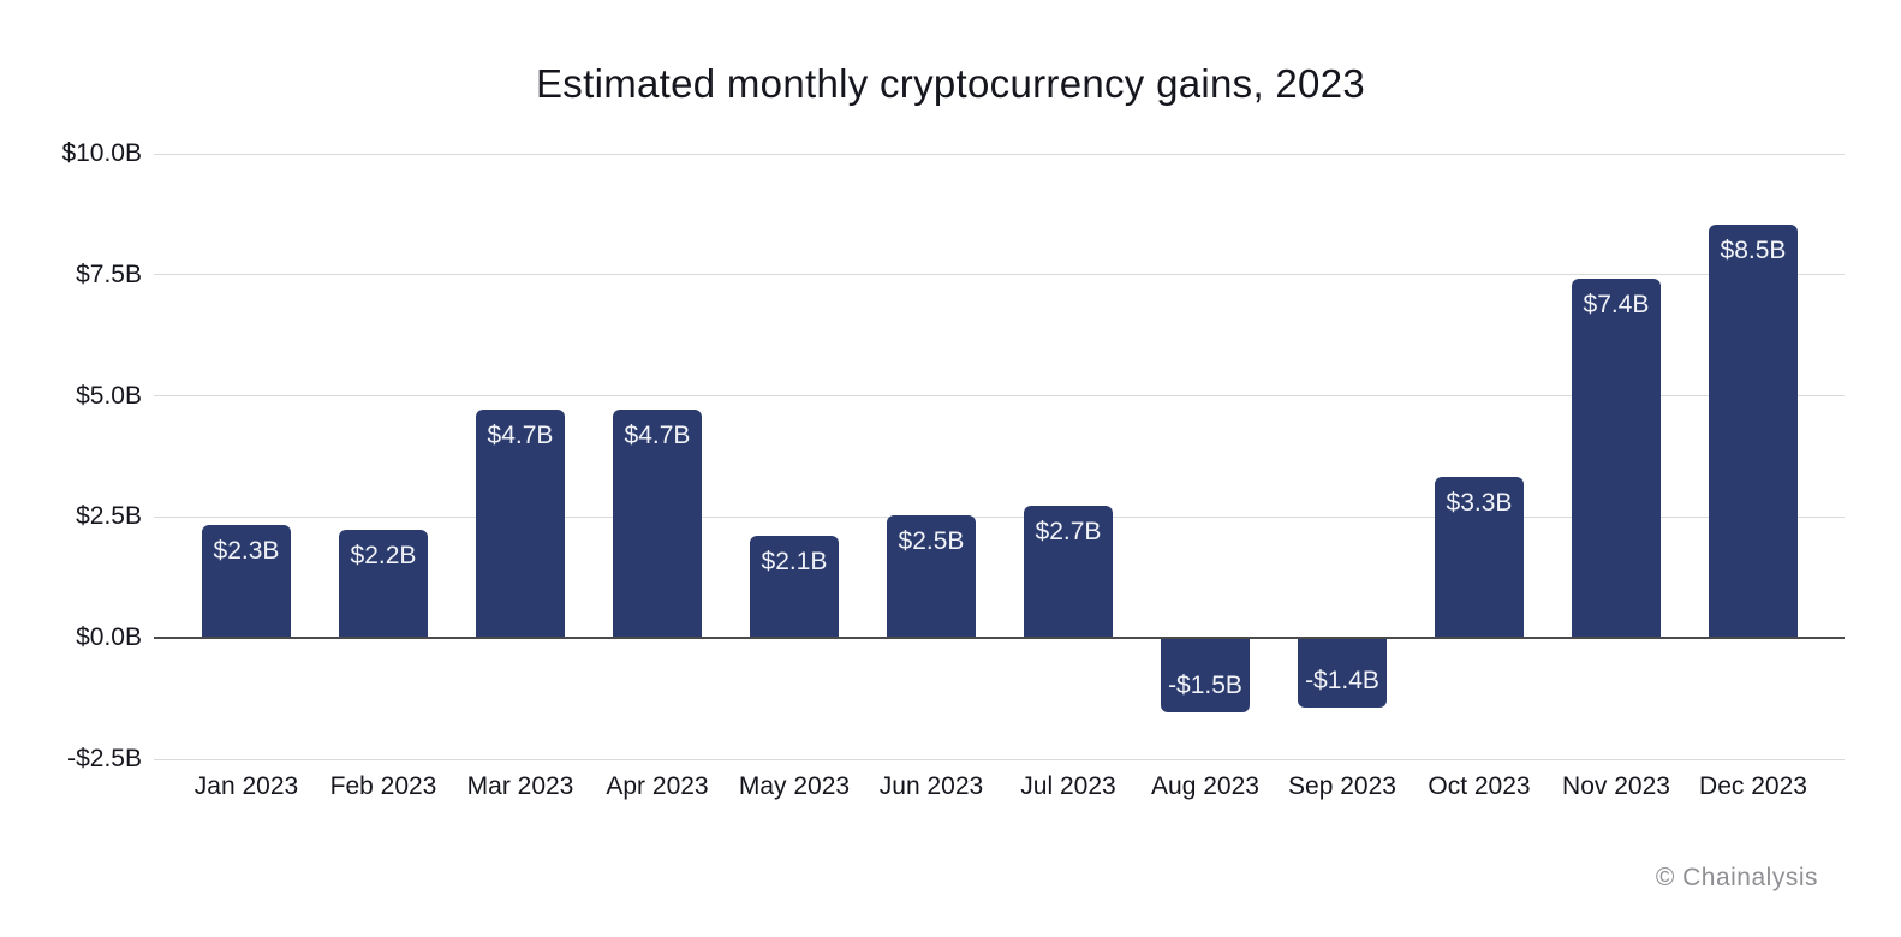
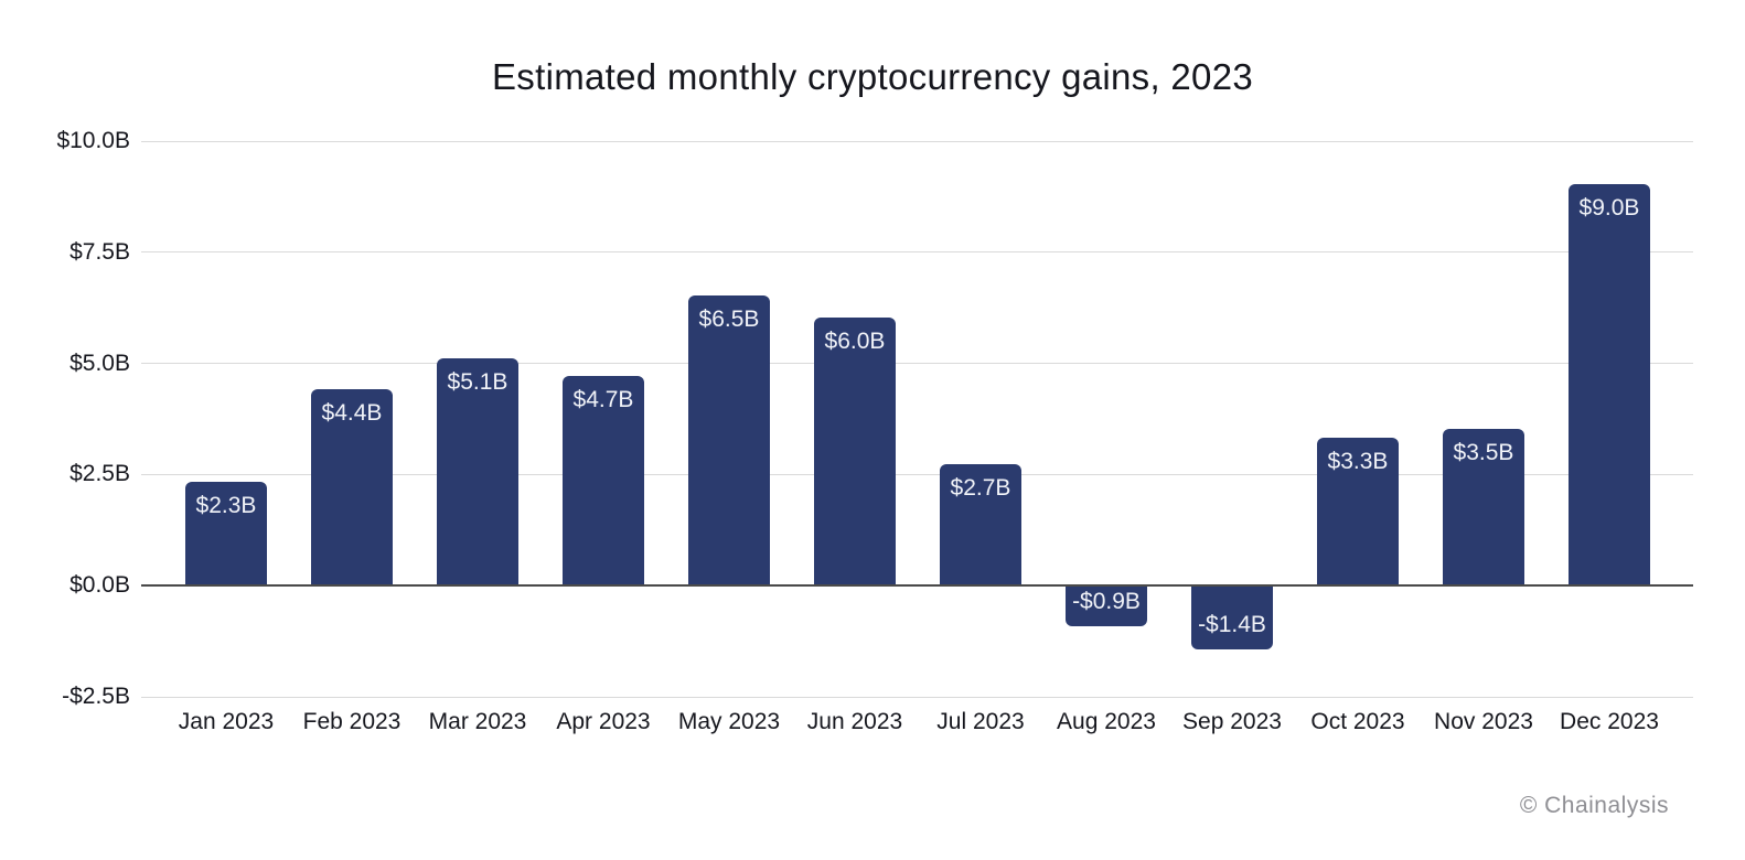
Feb 2023: $2.2B -> $4.4B
Mar 2023: $4.7B -> $5.1B
May 2023: $2.1B -> $6.5B
Jun 2023: $2.5B -> $6.0B
Aug 2023: -$1.5B -> -$0.9B
Nov 2023: $7.4B -> $3.5B
Dec 2023: $8.5B -> $9.0B
